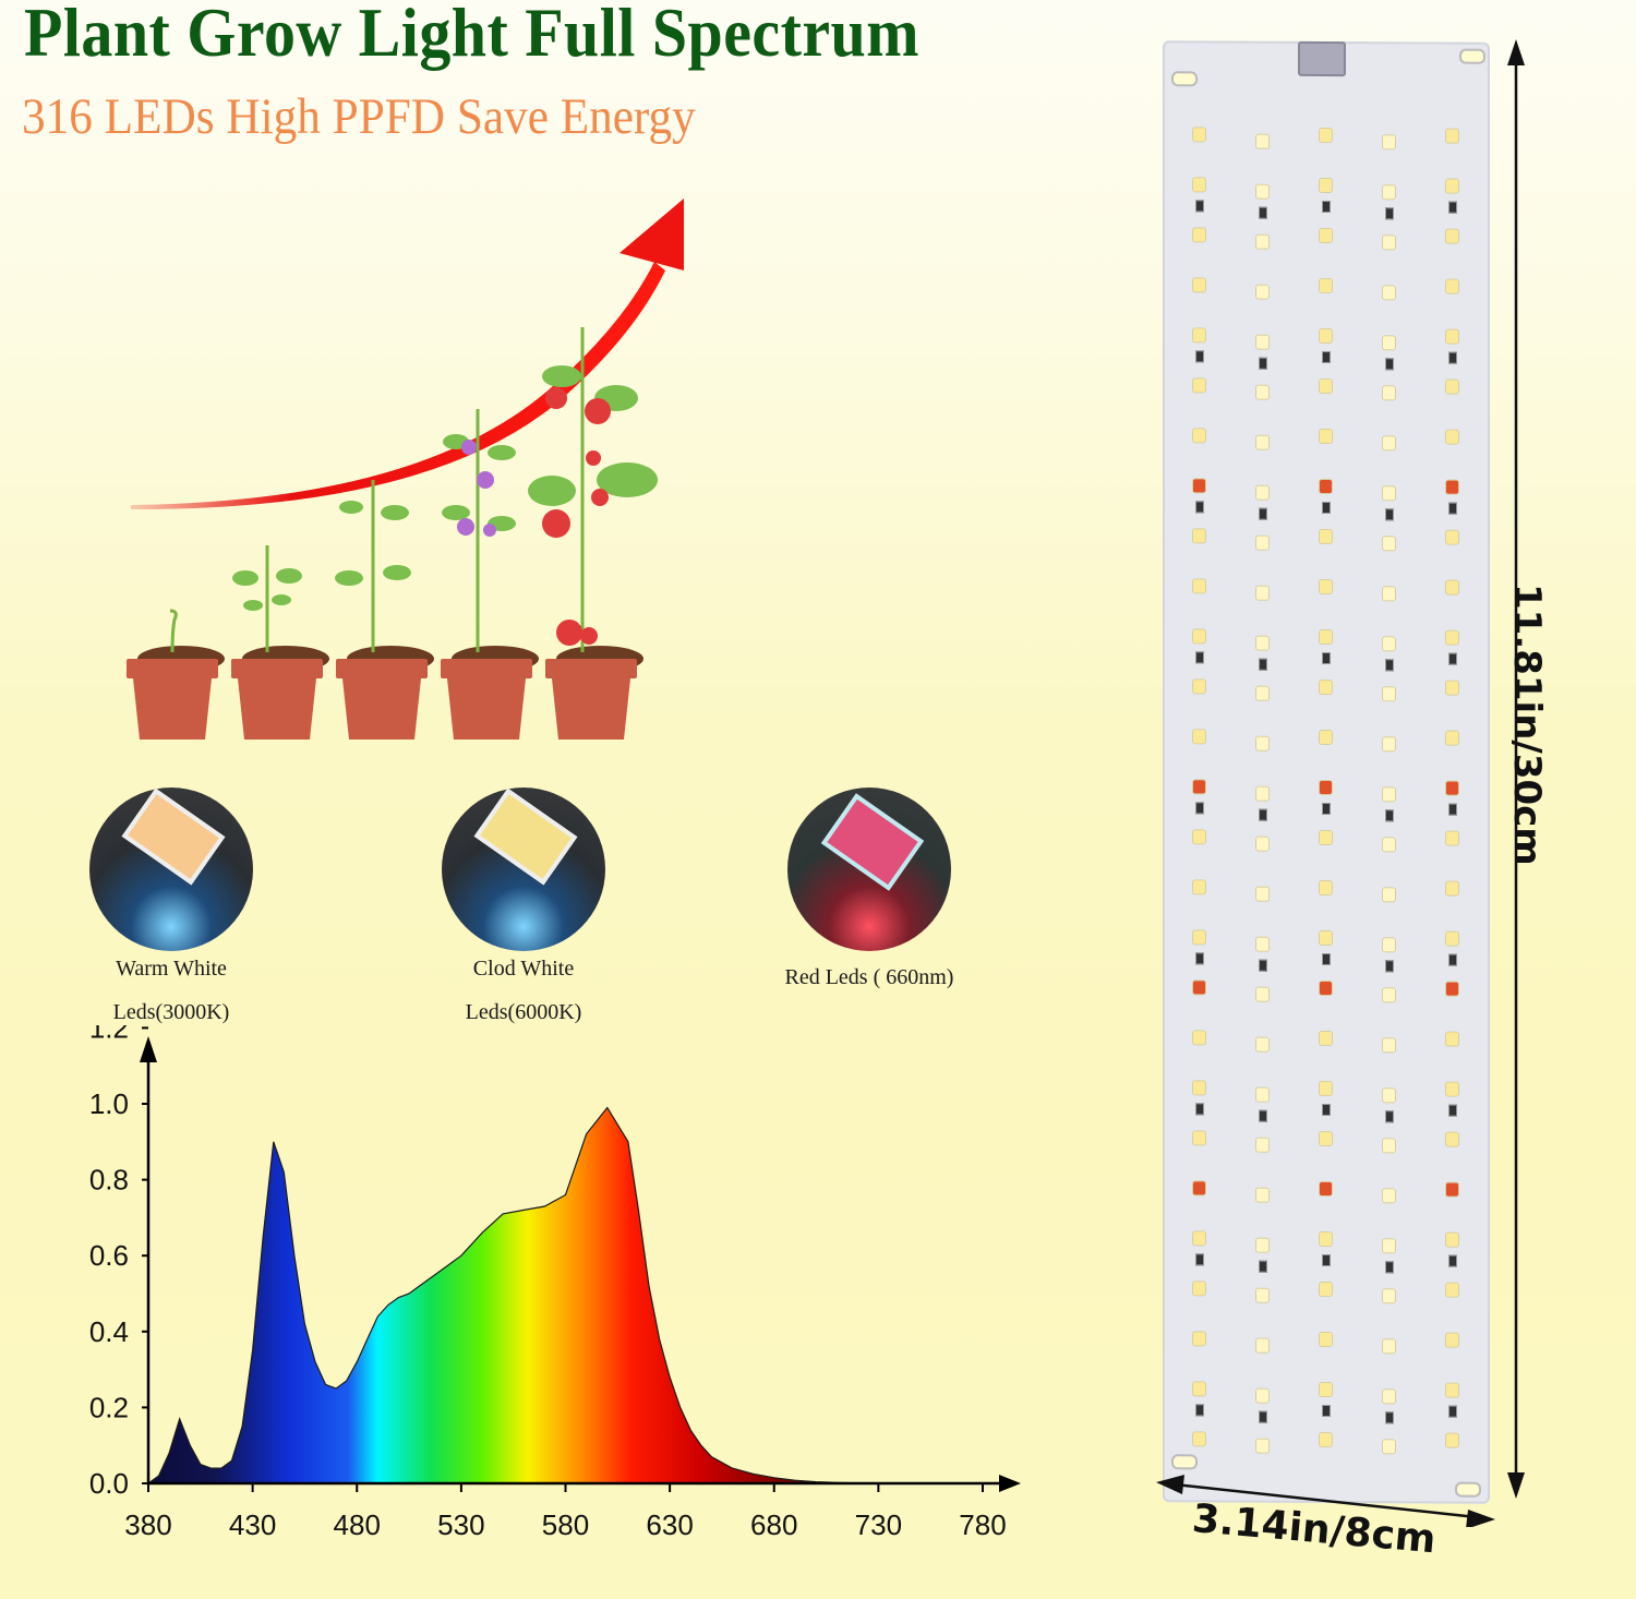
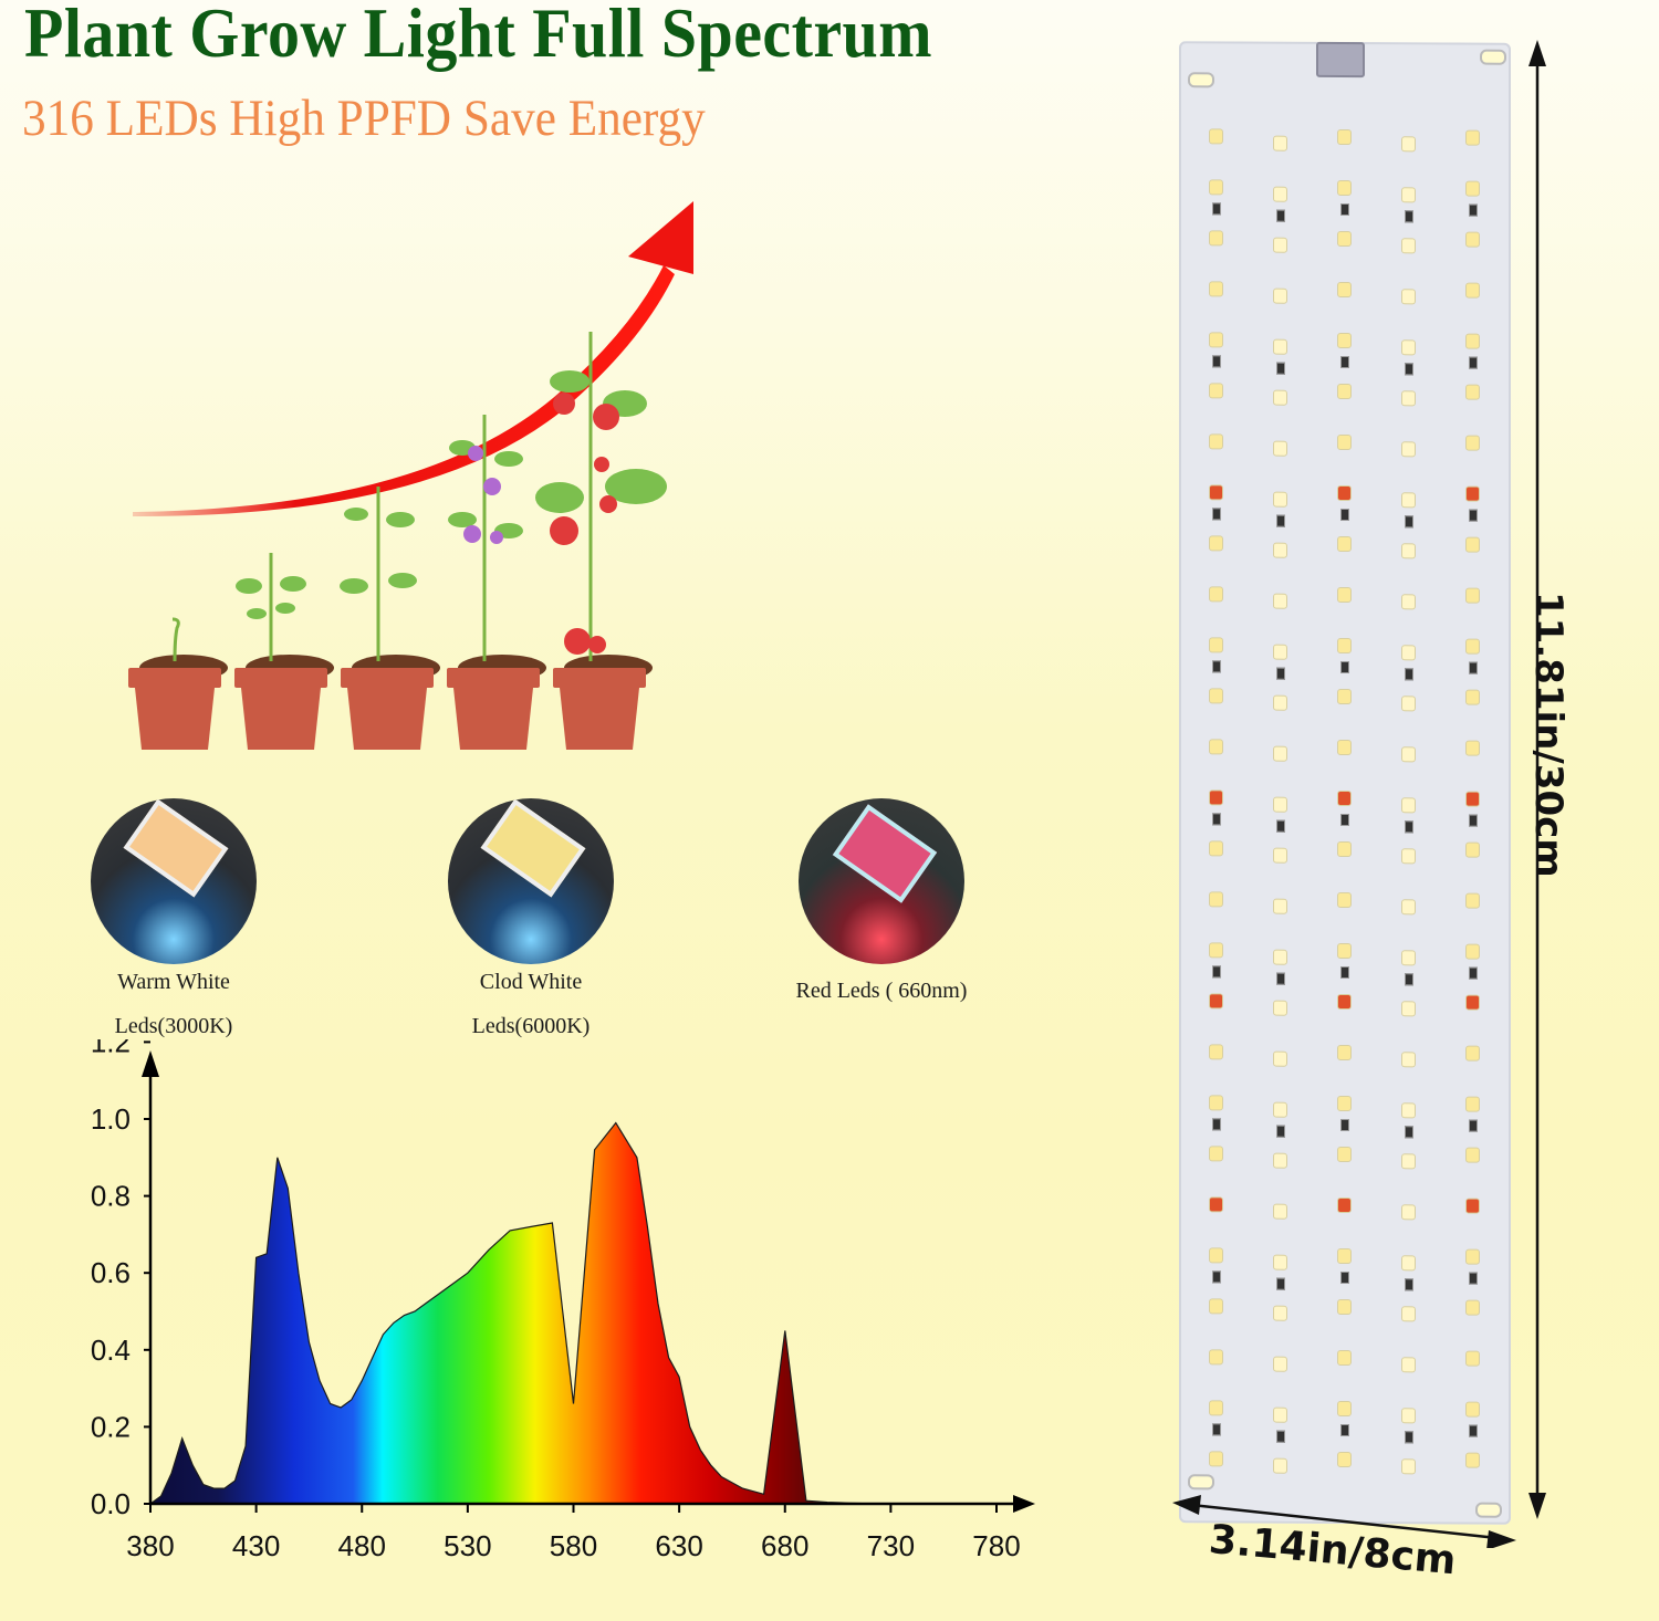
430: 0.35 -> 0.64
580: 0.76 -> 0.26
630: 0.28 -> 0.33
680: 0.01 -> 0.45
